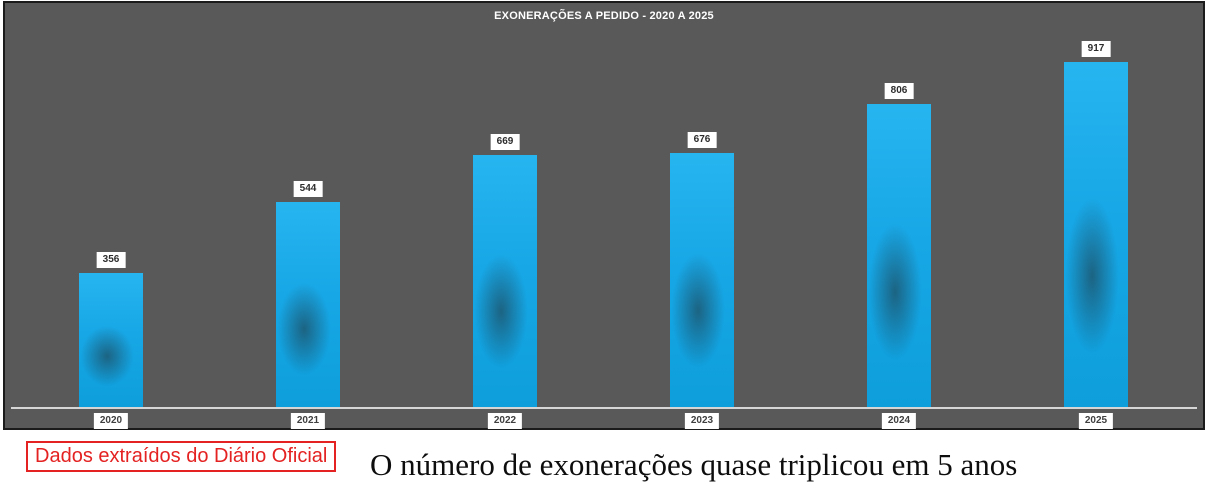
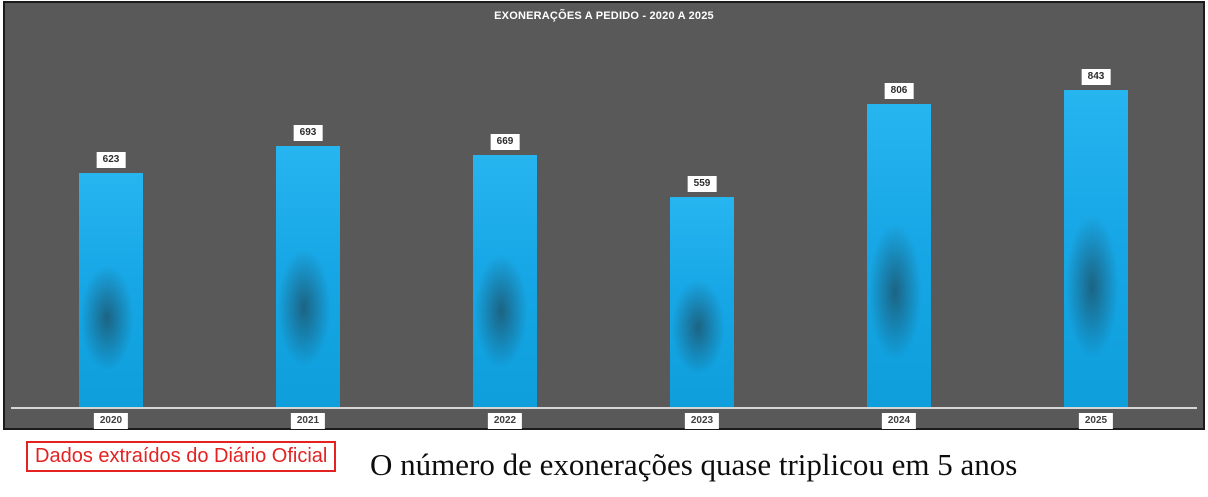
2020: 356 -> 623
2021: 544 -> 693
2023: 676 -> 559
2025: 917 -> 843
